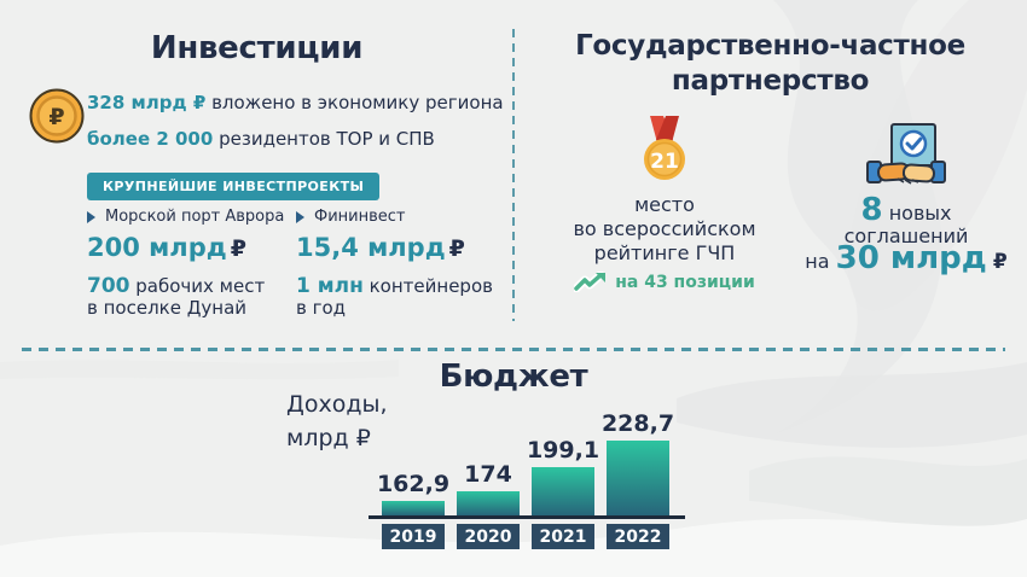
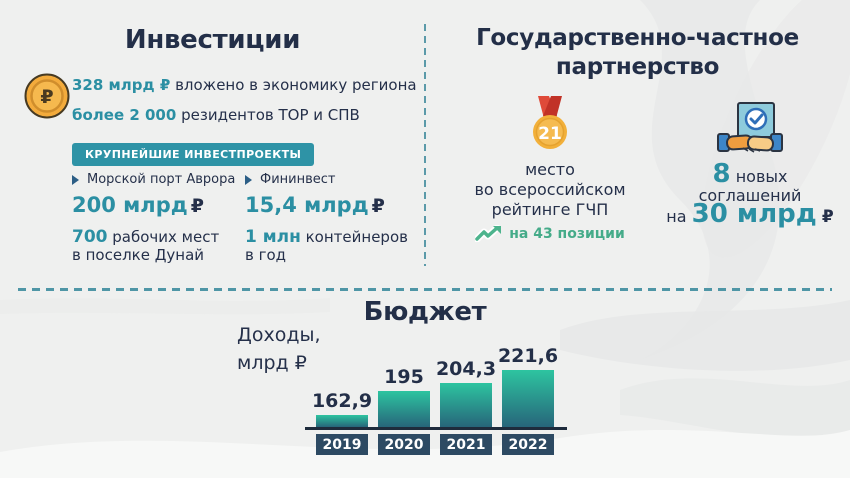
2020: 174 -> 195
2021: 199,1 -> 204,3
2022: 228,7 -> 221,6
